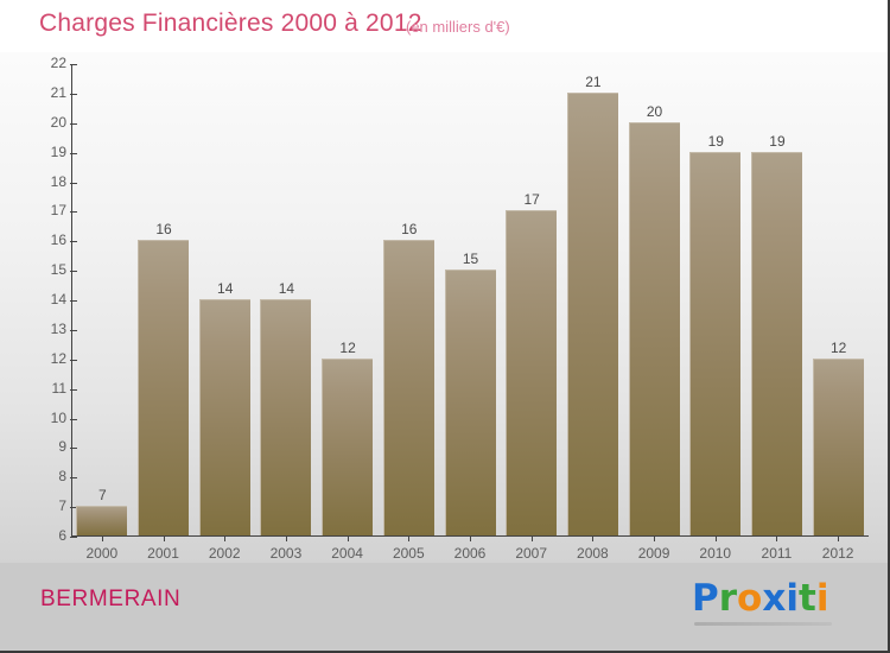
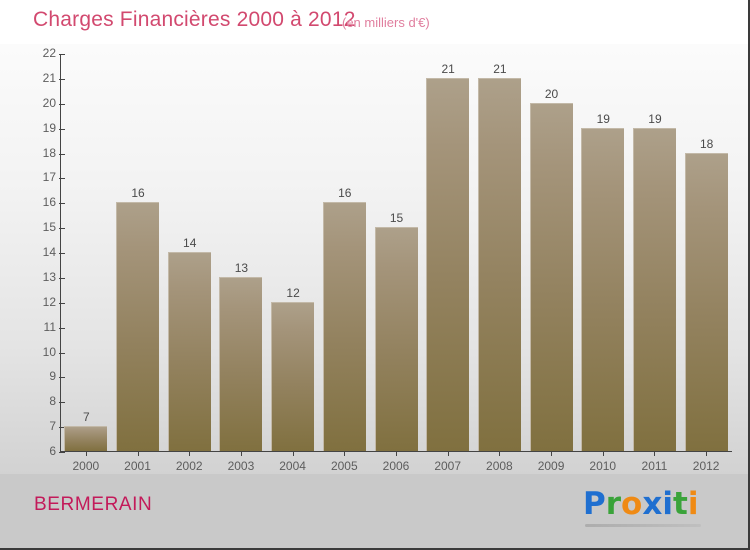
2003: 14 -> 13
2007: 17 -> 21
2012: 12 -> 18
